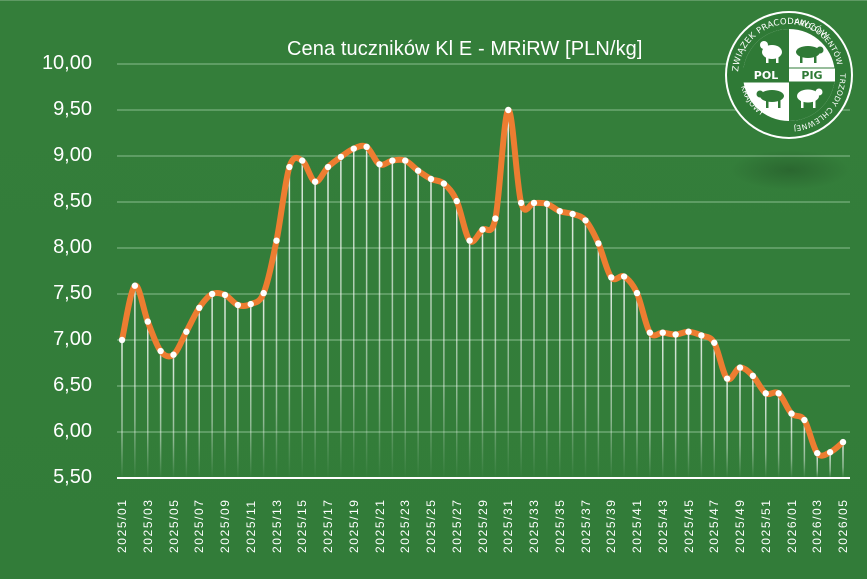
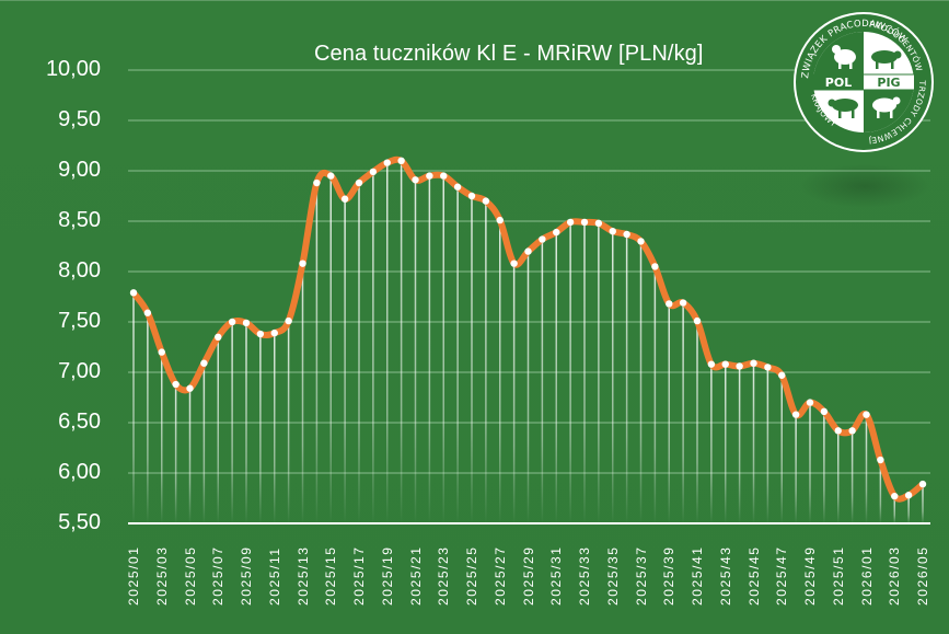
2025/01: 7,0 -> 7,8
2025/31: 9,5 -> 8,4
2026/01: 6,2 -> 6,6
